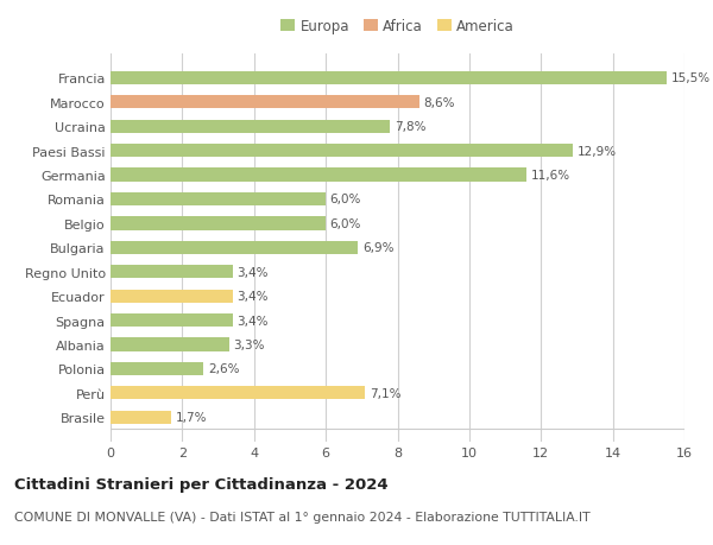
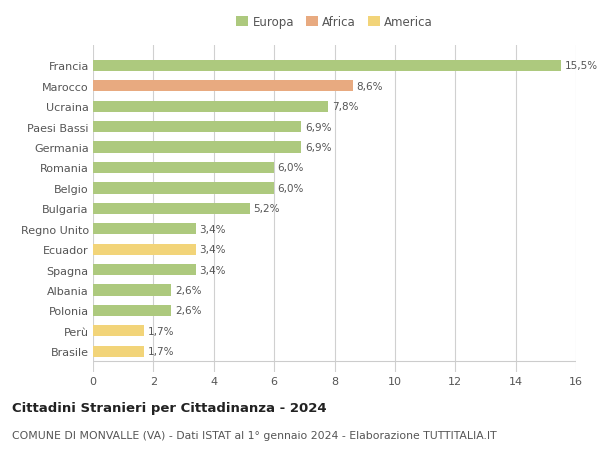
Paesi Bassi: 12,9% -> 6,9%
Germania: 11,6% -> 6,9%
Bulgaria: 6,9% -> 5,2%
Albania: 3,3% -> 2,6%
Perù: 7,1% -> 1,7%
